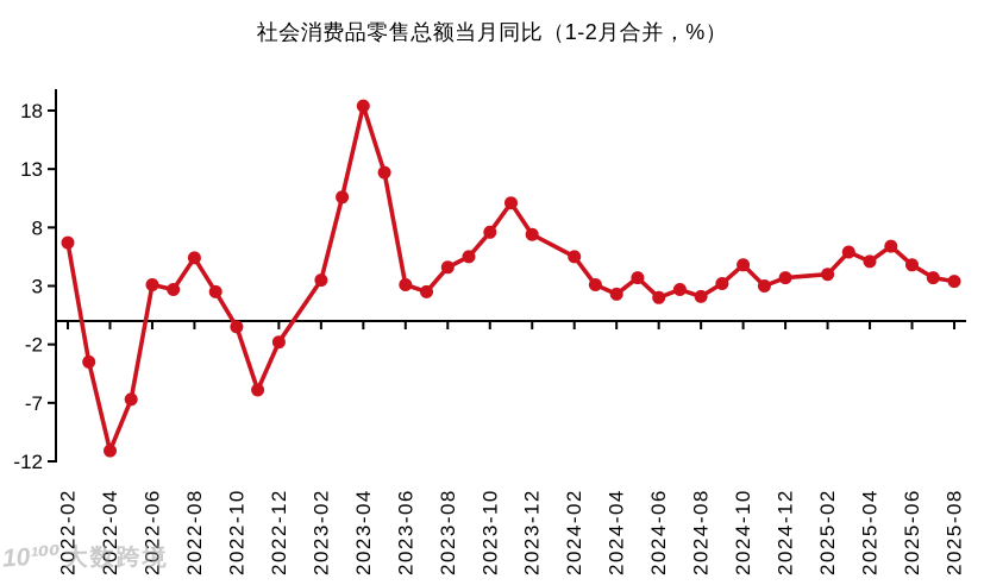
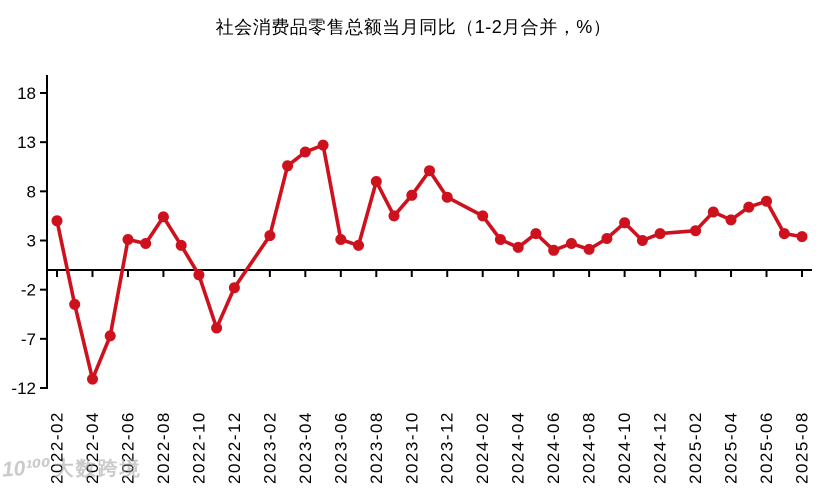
2022-02: 7 -> 5
2023-04: 18 -> 12
2023-08: 5 -> 9
2025-06: 5 -> 7
